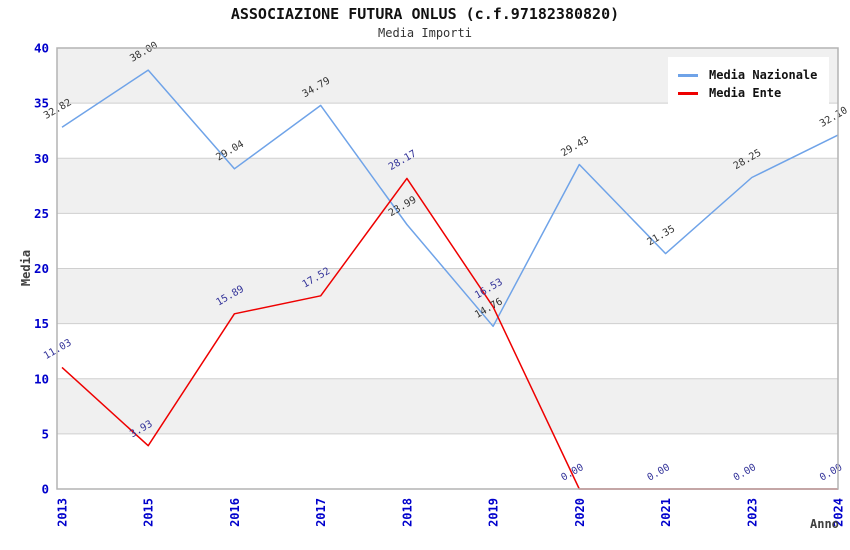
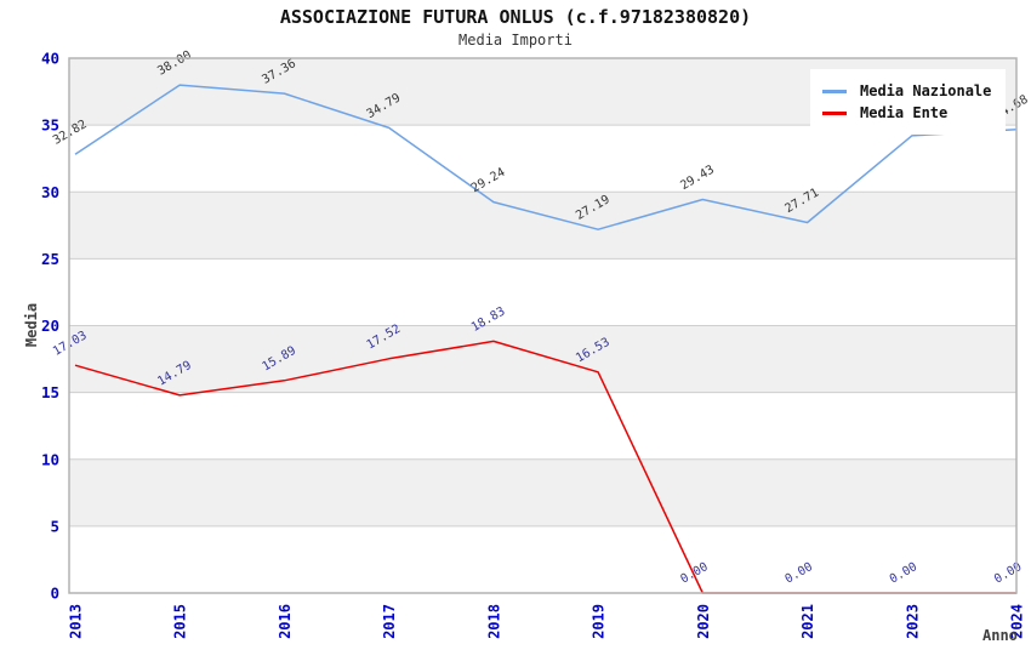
Media Ente/2013: 11.03 -> 17.03
Media Ente/2015: 3.93 -> 14.79
Media Nazionale/2016: 29.04 -> 37.36
Media Nazionale/2018: 23.99 -> 29.24
Media Ente/2018: 28.17 -> 18.83
Media Nazionale/2019: 14.76 -> 27.19
Media Nazionale/2021: 21.35 -> 27.71
Media Nazionale/2023: 28.25 -> 34.20
Media Nazionale/2024: 32.10 -> 34.68
